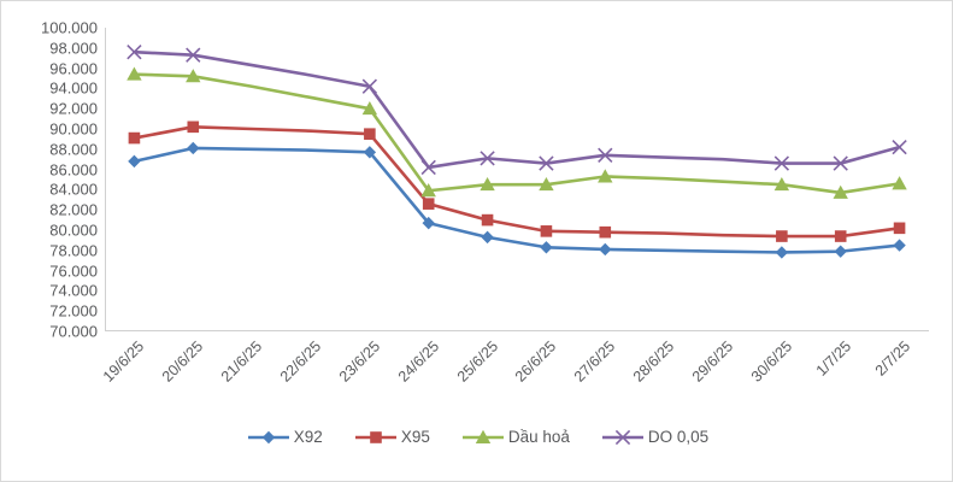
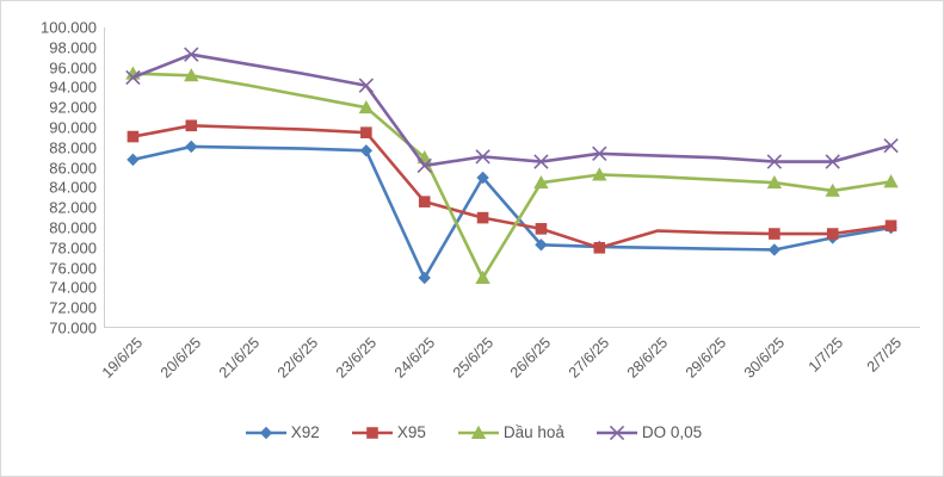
DO 0,05/19/6/25: 98000 -> 95000
X92/24/6/25: 81000 -> 75000
Dầu hoả/24/6/25: 84000 -> 87000
X92/25/6/25: 79000 -> 85000
Dầu hoả/25/6/25: 84000 -> 75000
X95/27/6/25: 80000 -> 78000
X92/1/7/25: 78000 -> 79000
X92/2/7/25: 78000 -> 80000
